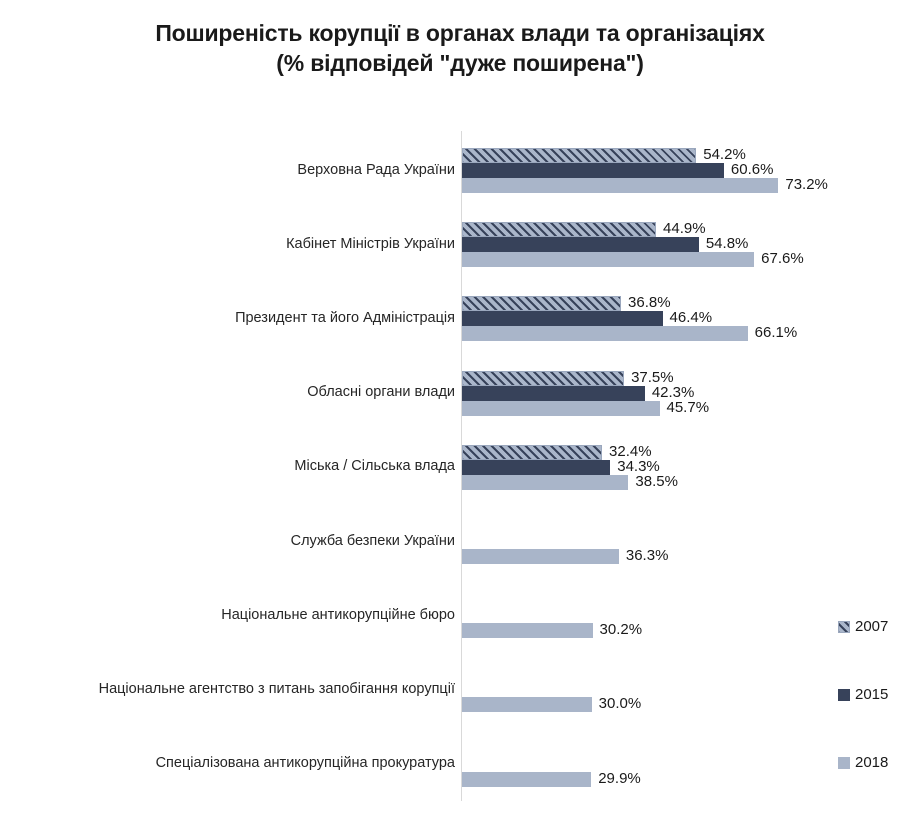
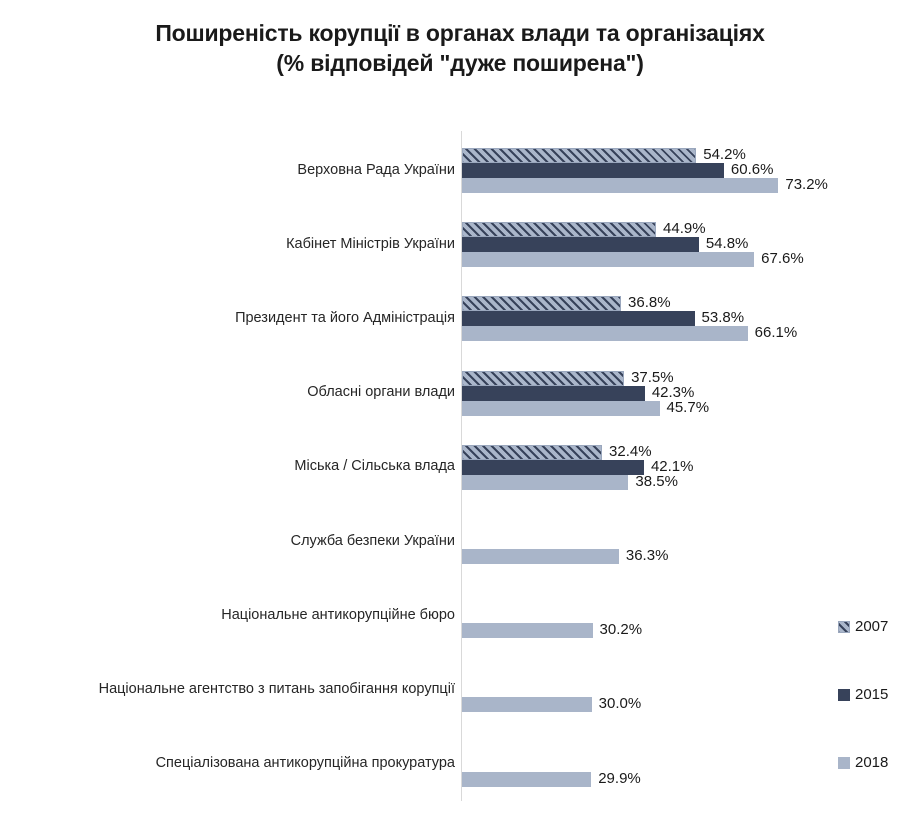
2015/Президент та його Адміністрація: 46.4% -> 53.8%
2015/Міська / Сільська влада: 34.3% -> 42.1%
